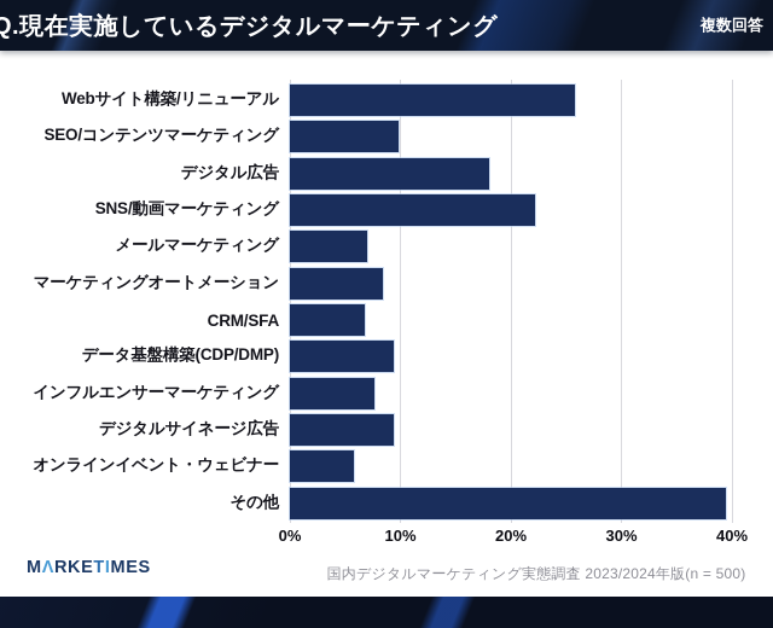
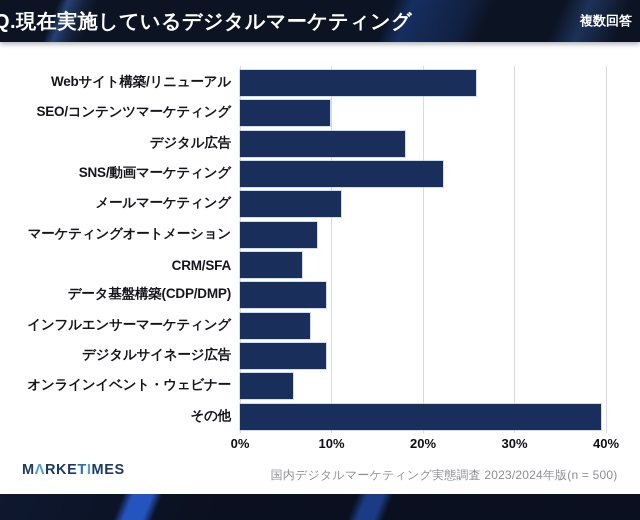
メールマーケティング: 7% -> 11%
